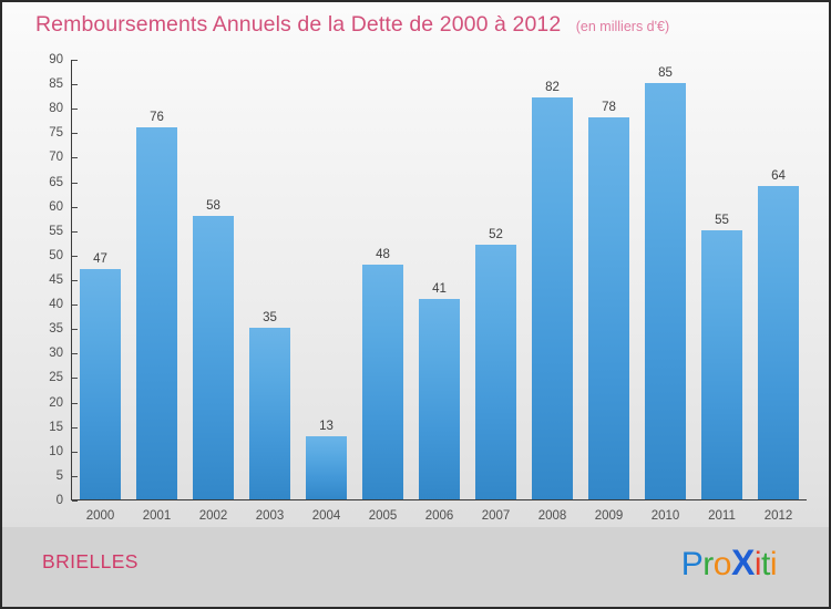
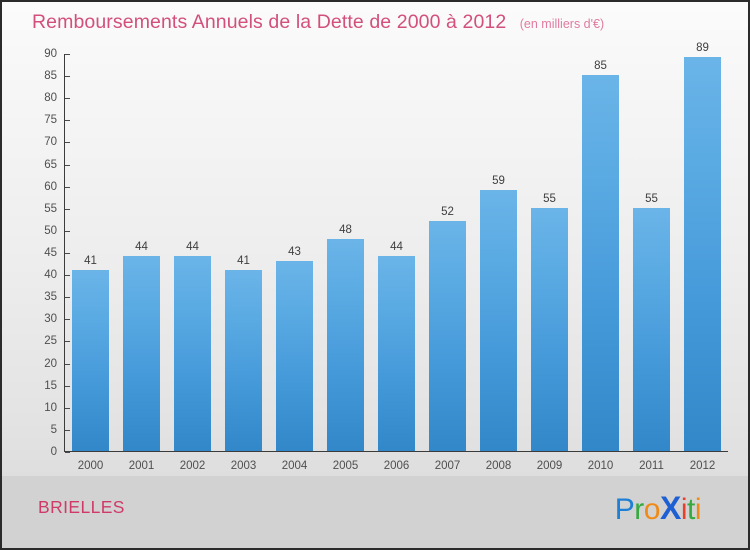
2000: 47 -> 41
2001: 76 -> 44
2002: 58 -> 44
2003: 35 -> 41
2004: 13 -> 43
2006: 41 -> 44
2008: 82 -> 59
2009: 78 -> 55
2012: 64 -> 89
